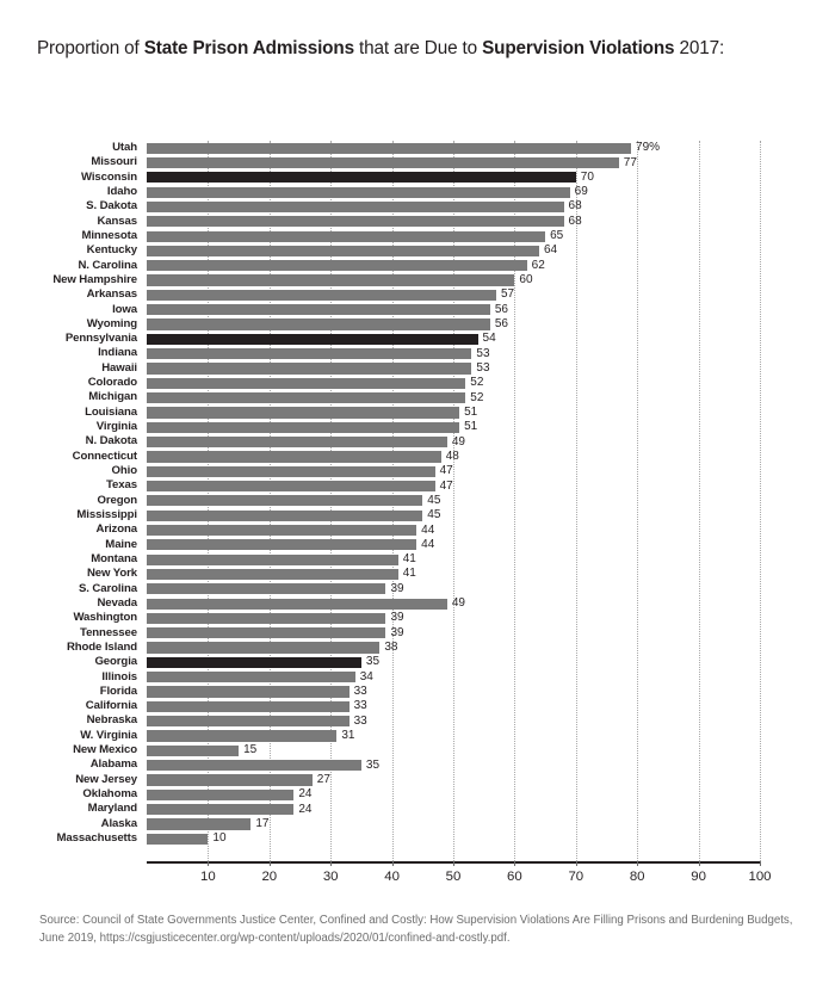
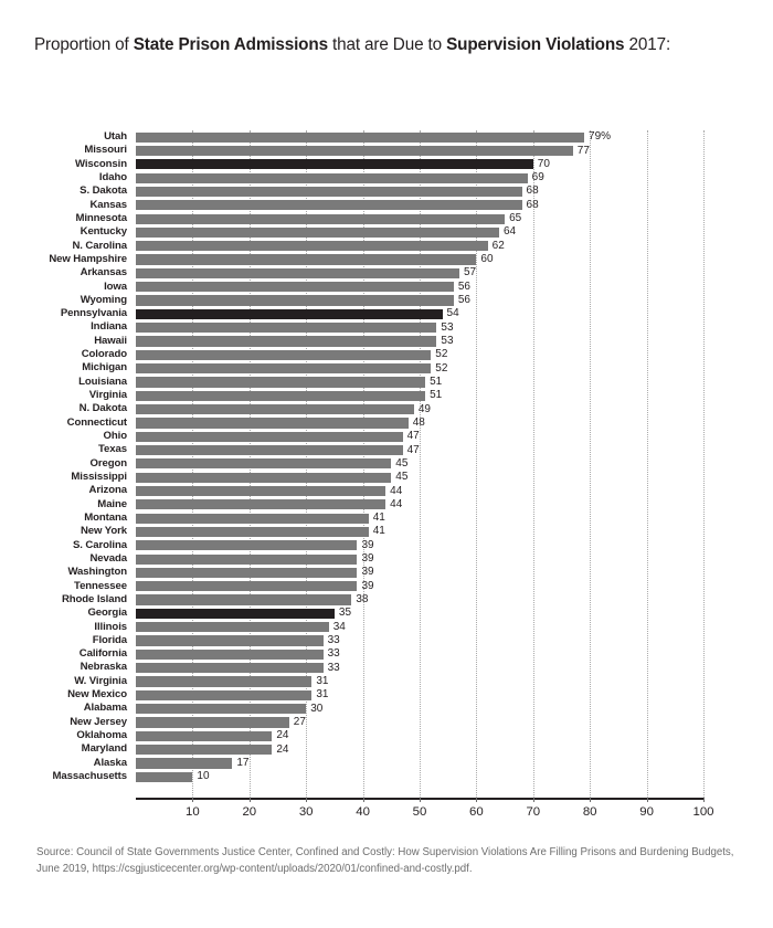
Nevada: 49 -> 39
New Mexico: 15 -> 31
Alabama: 35 -> 30
